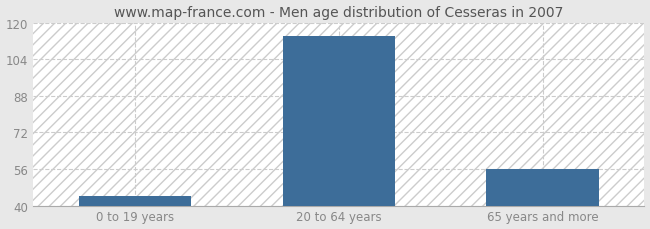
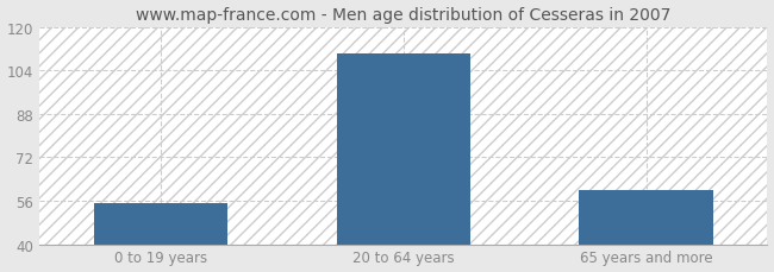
0 to 19 years: 44 -> 55
20 to 64 years: 114 -> 110
65 years and more: 56 -> 60
